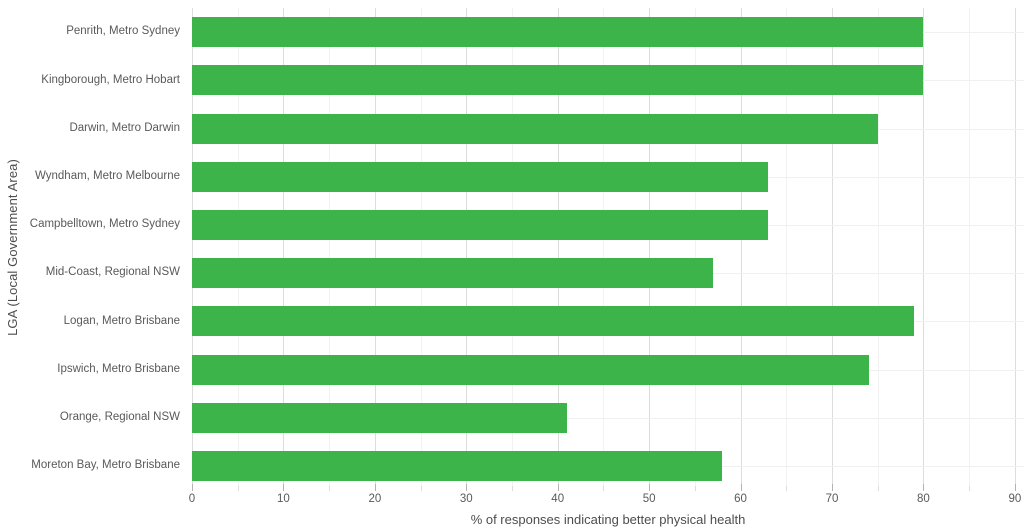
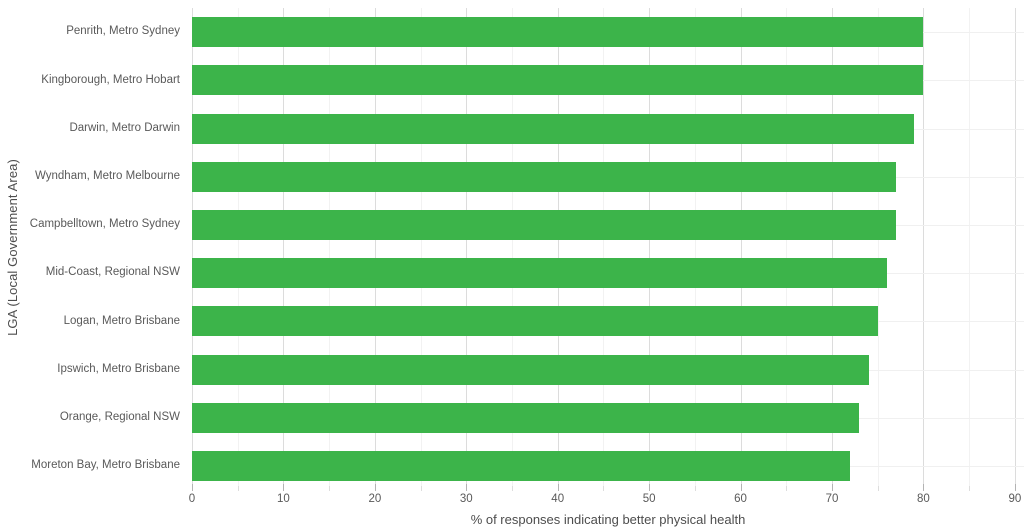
Darwin, Metro Darwin: 75 -> 79
Wyndham, Metro Melbourne: 63 -> 77
Campbelltown, Metro Sydney: 63 -> 77
Mid-Coast, Regional NSW: 57 -> 76
Logan, Metro Brisbane: 79 -> 75
Orange, Regional NSW: 41 -> 73
Moreton Bay, Metro Brisbane: 58 -> 72
